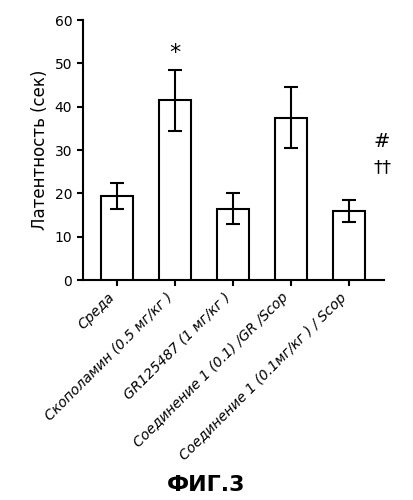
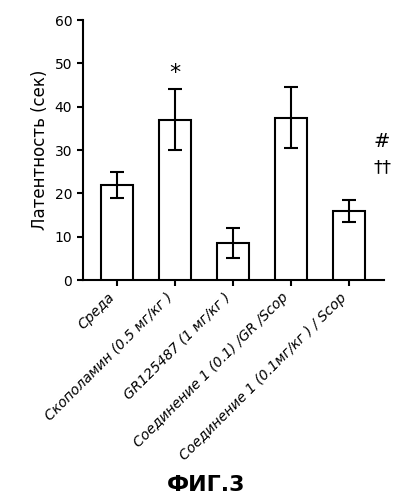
Среда: 19.5 -> 22.0
Скополамин (0.5 мг/кг ): 41.5 -> 37.0
GR125487 (1 мг/кг ): 16.5 -> 8.5
